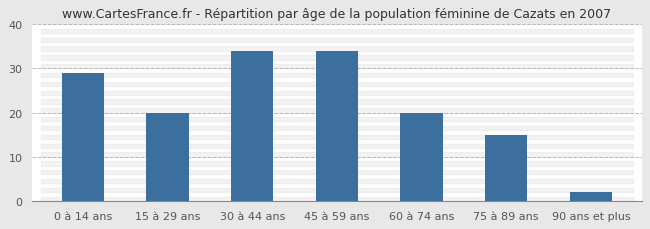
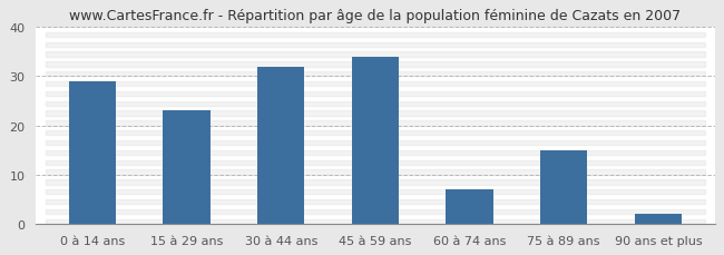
15 à 29 ans: 20 -> 23
30 à 44 ans: 34 -> 32
60 à 74 ans: 20 -> 7
